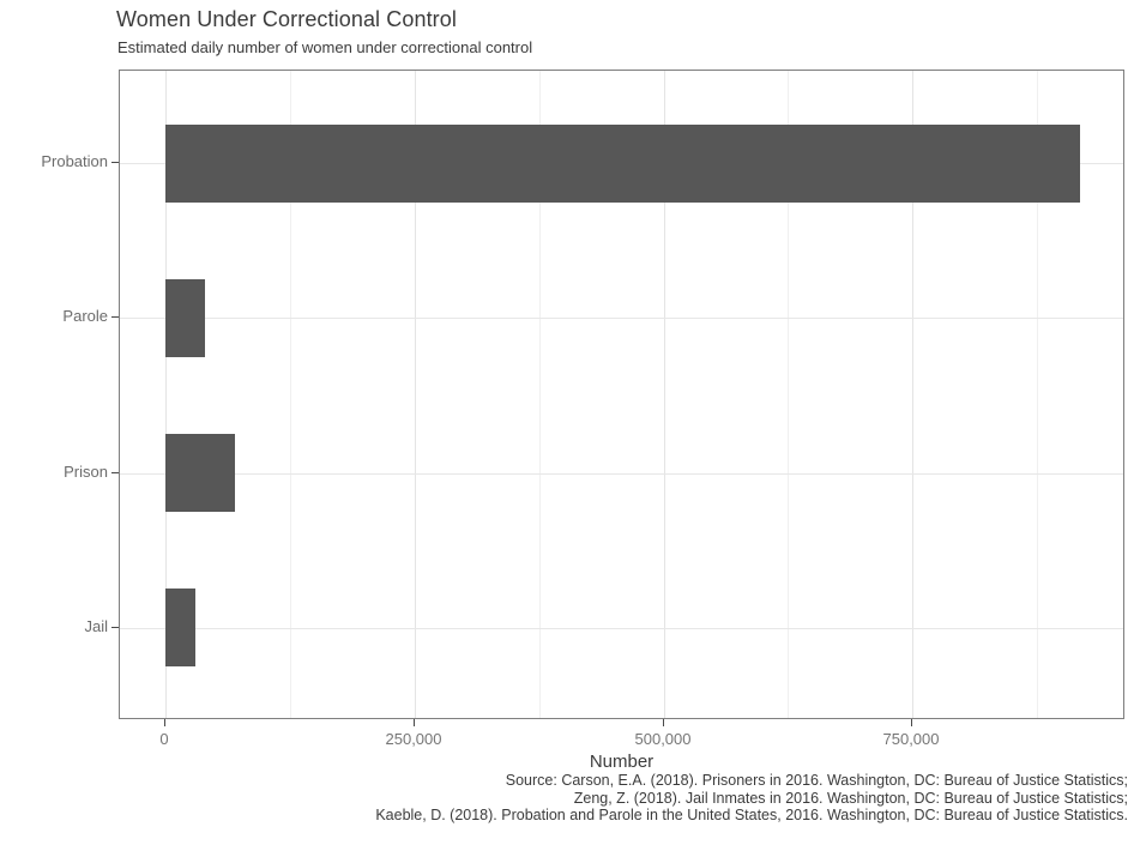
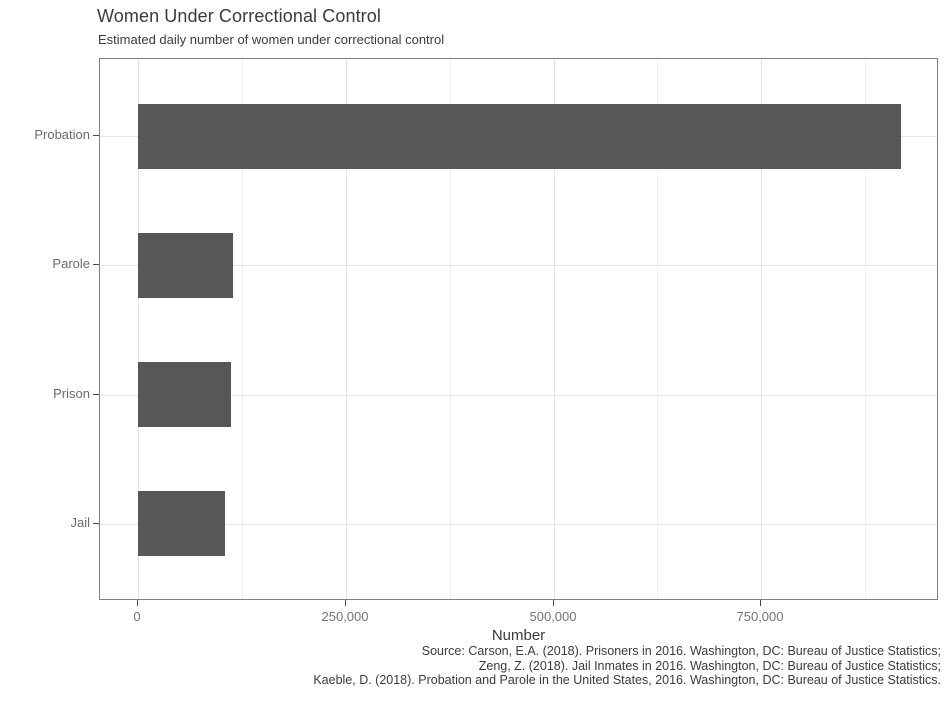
Parole: 40000 -> 110000
Prison: 70000 -> 110000
Jail: 30000 -> 100000
